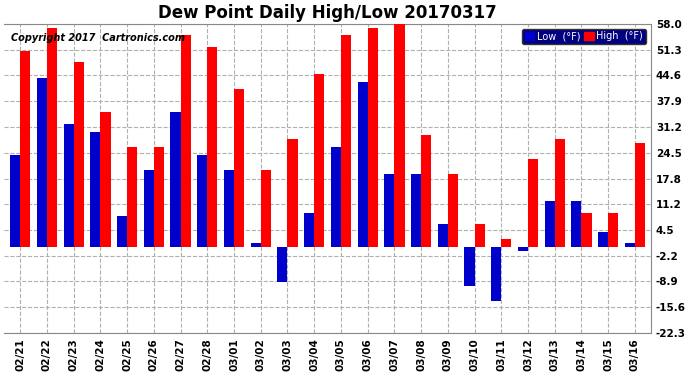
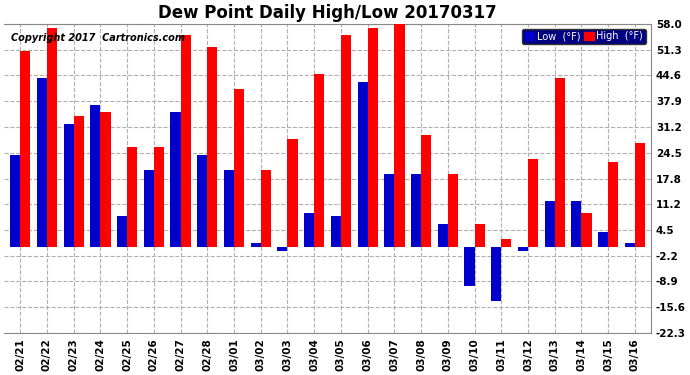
High (°F)/02/23: 48 -> 34
Low (°F)/02/24: 30 -> 37
Low (°F)/03/03: -9 -> -1
Low (°F)/03/05: 26 -> 8
High (°F)/03/13: 28 -> 44
High (°F)/03/15: 9 -> 22
